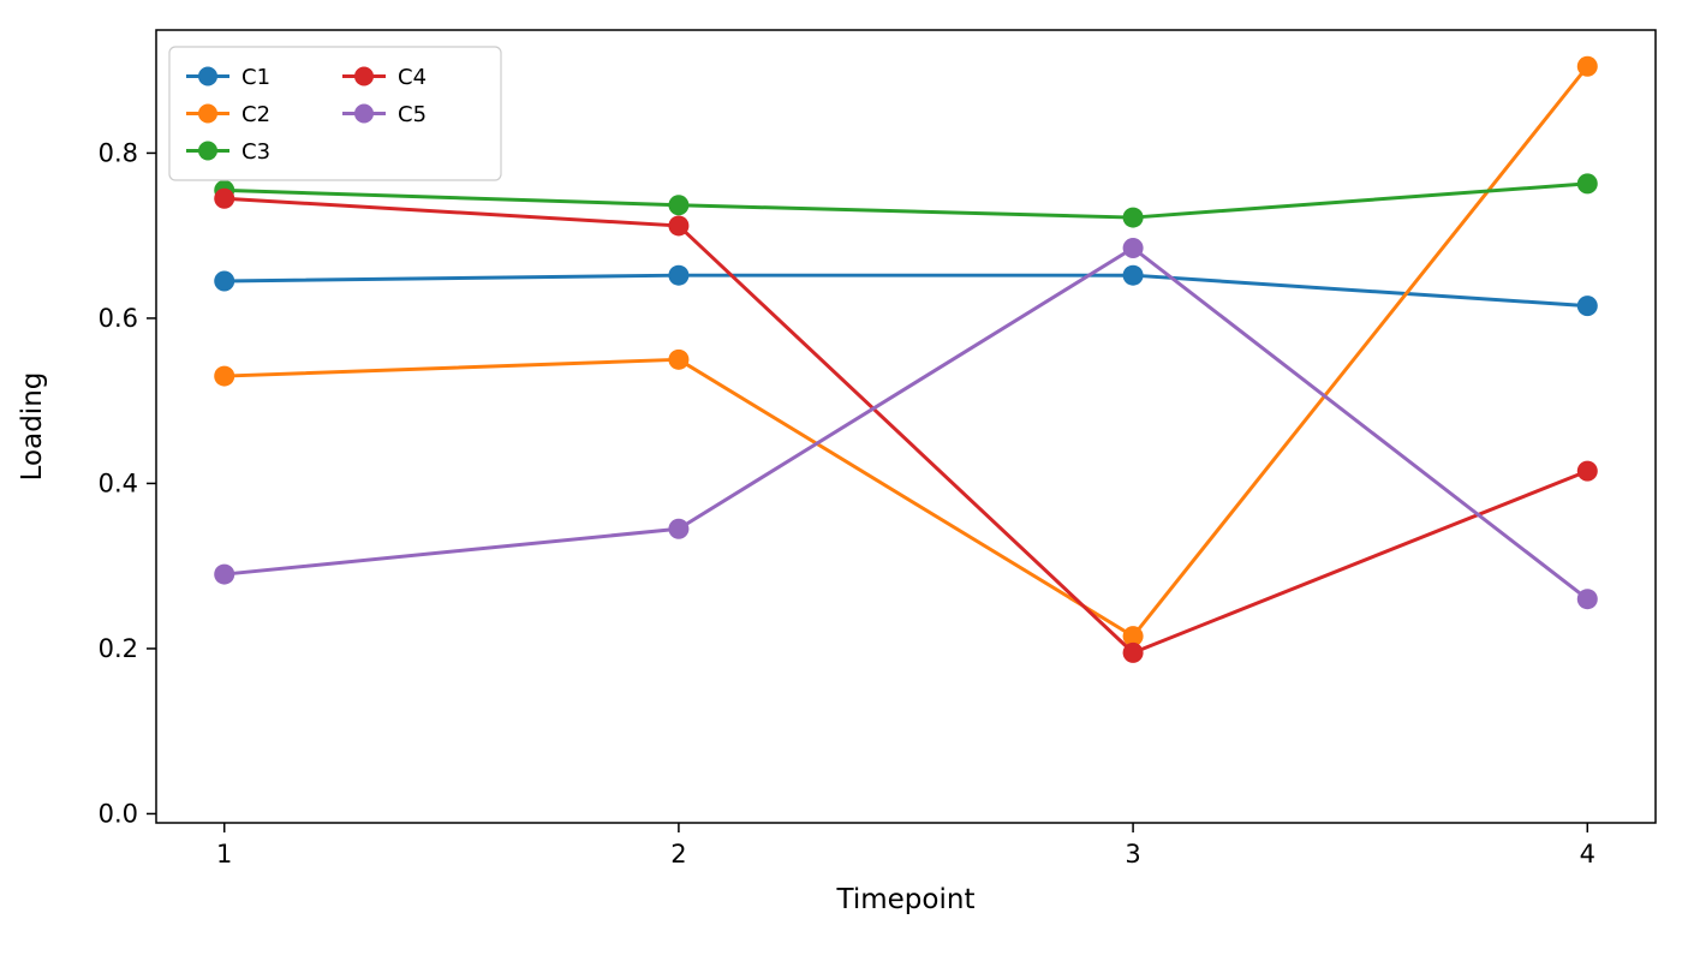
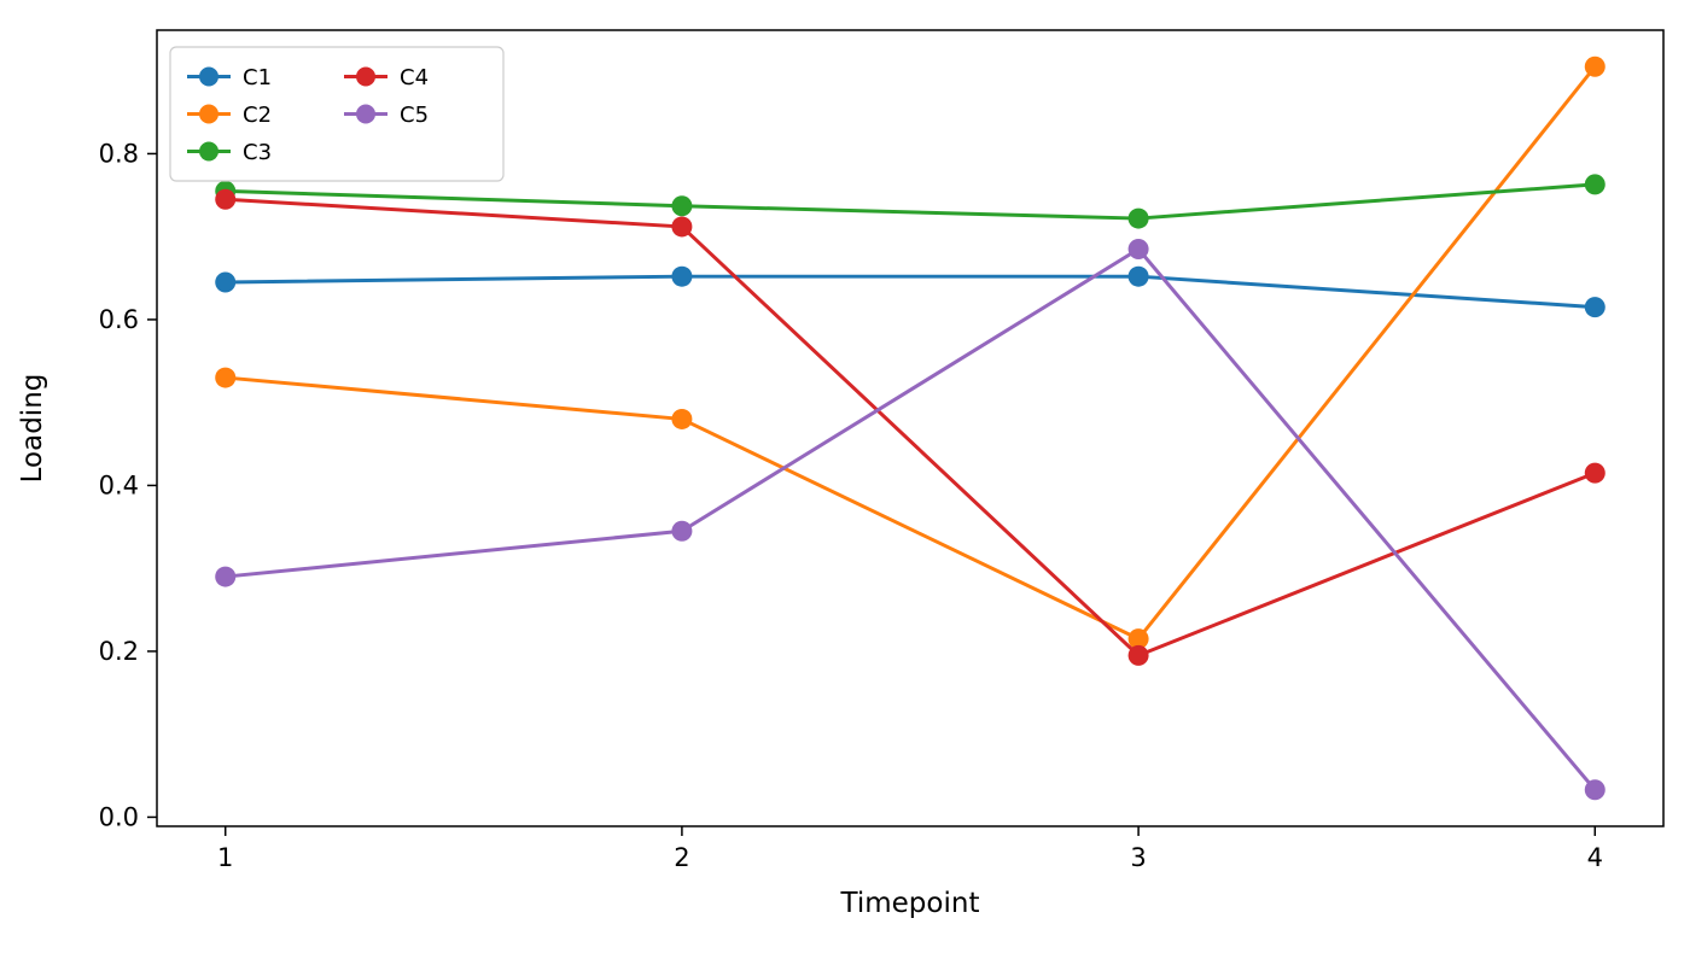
C2/2: 0.55 -> 0.48
C5/4: 0.26 -> 0.03
